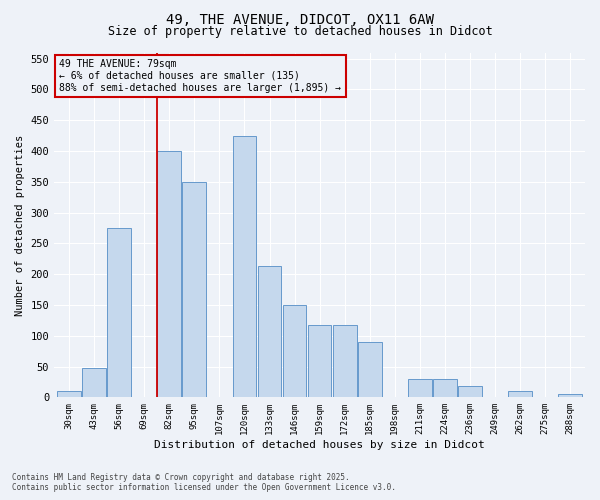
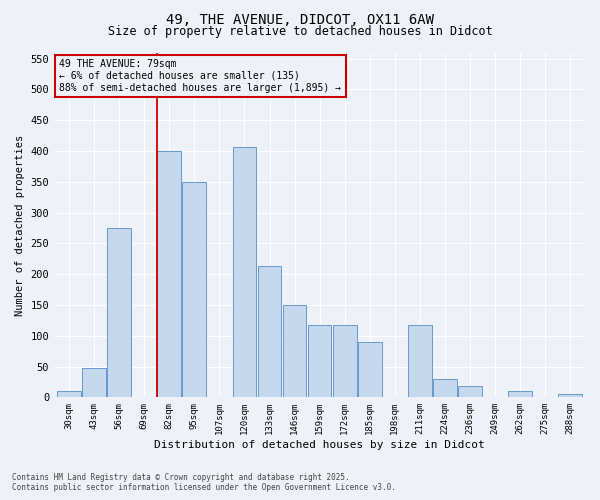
120sqm: 425 -> 406
211sqm: 30 -> 118
